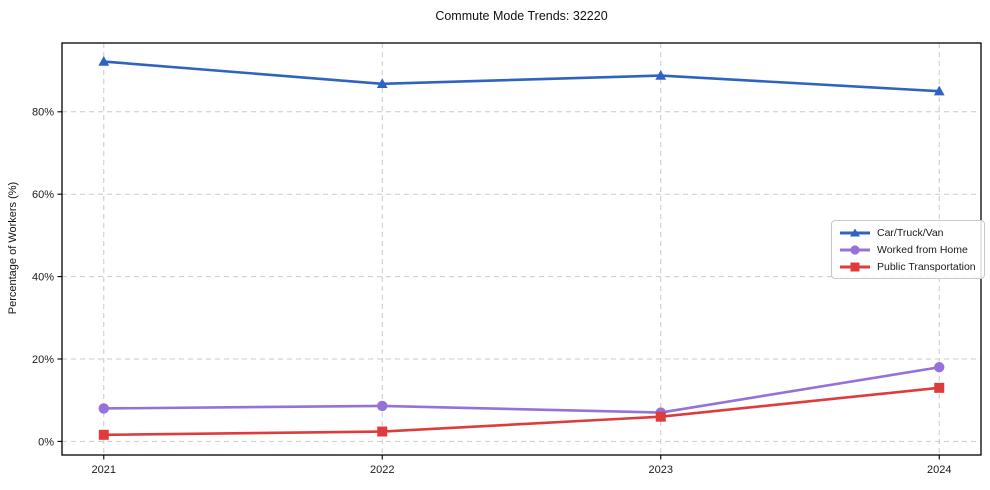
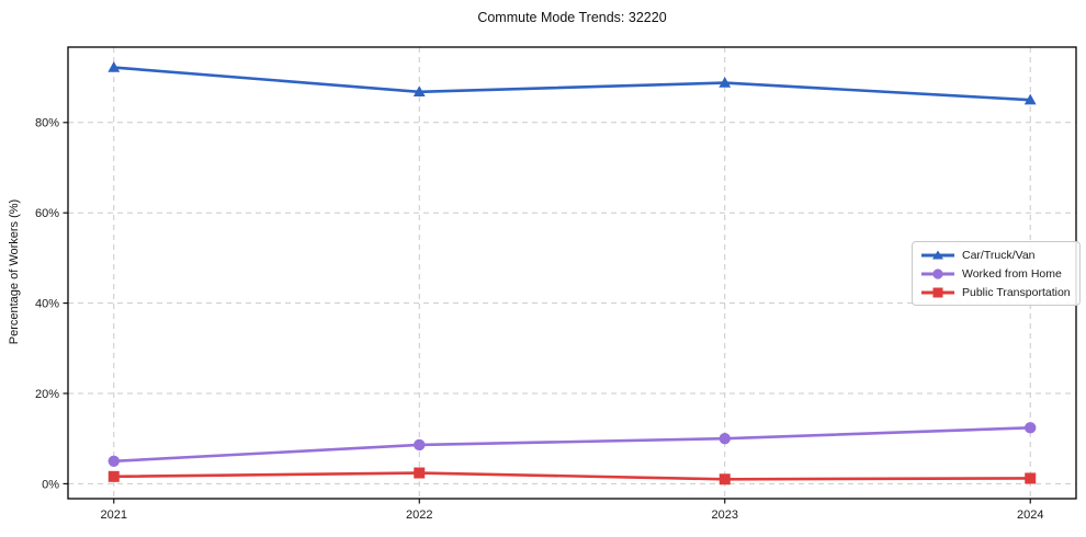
Worked from Home/2021: 8% -> 5%
Worked from Home/2023: 7% -> 10%
Public Transportation/2023: 6% -> 1%
Worked from Home/2024: 18% -> 12%
Public Transportation/2024: 13% -> 1%
